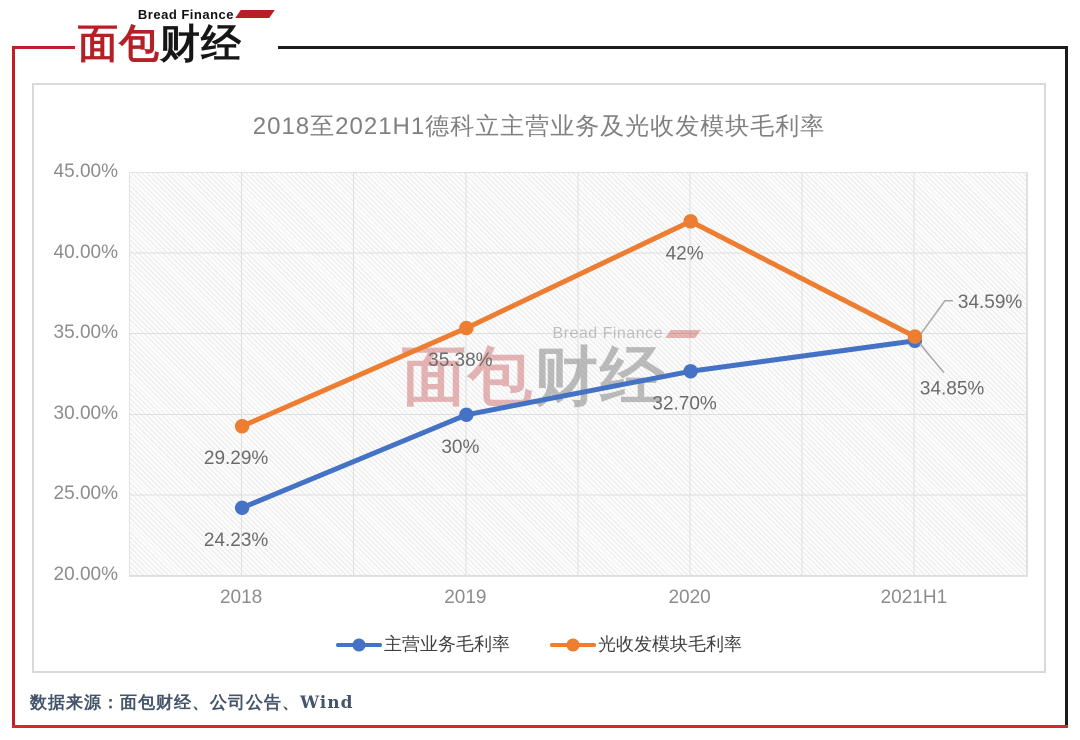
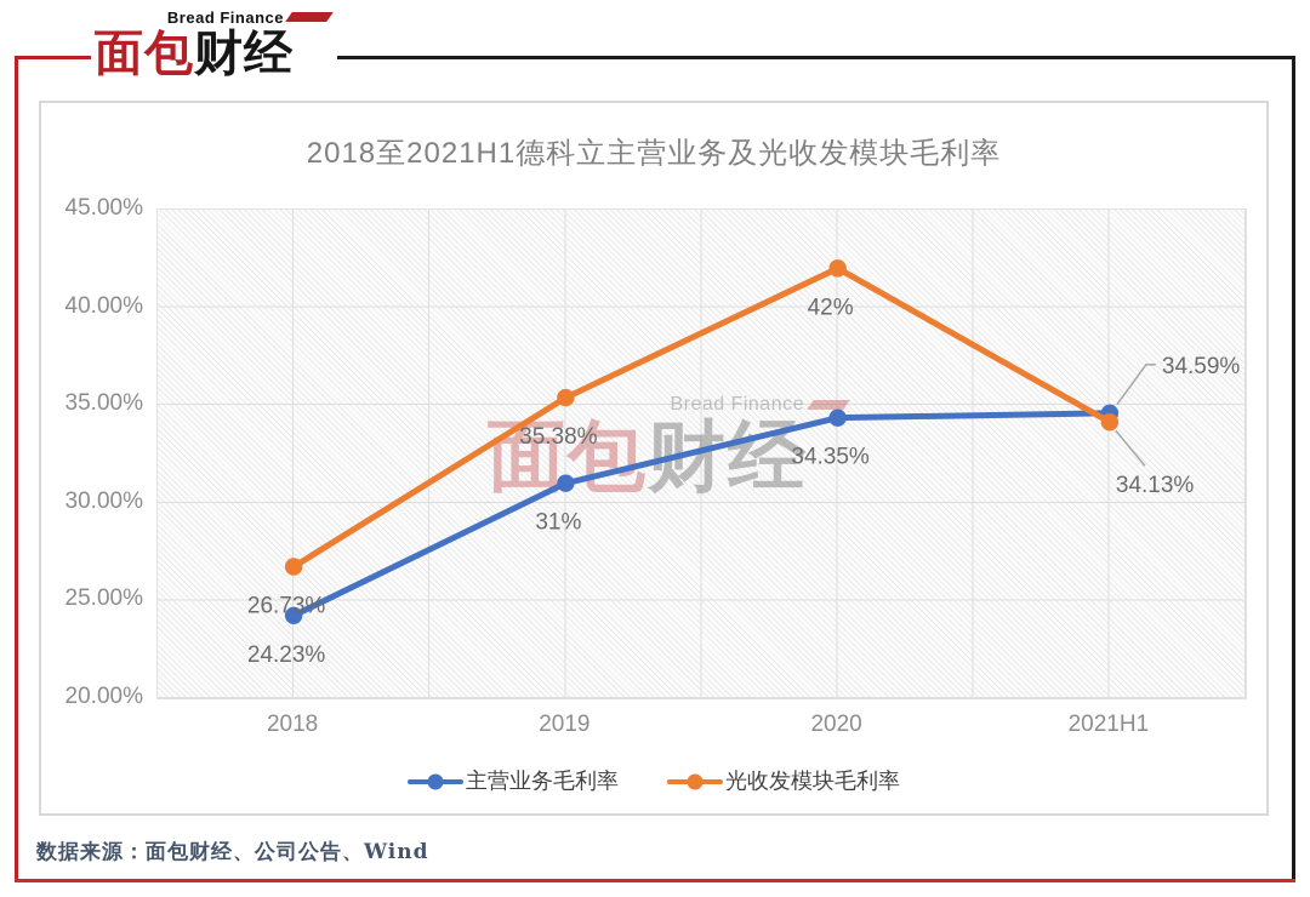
光收发模块毛利率/2018: 29.29% -> 26.73%
主营业务毛利率/2019: 30% -> 31%
主营业务毛利率/2020: 32.70% -> 34.35%
光收发模块毛利率/2021H1: 34.85% -> 34.13%
